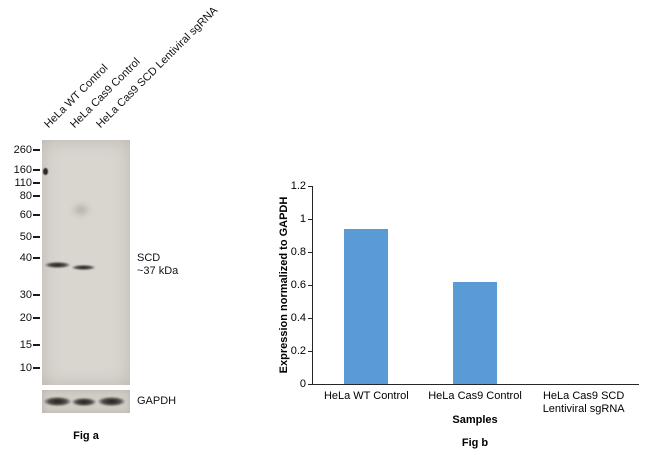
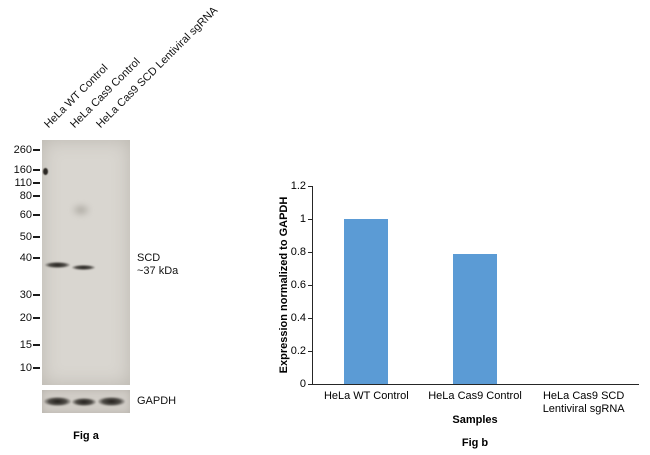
HeLa WT Control: 0.94 -> 1.00
HeLa Cas9 Control: 0.62 -> 0.79
